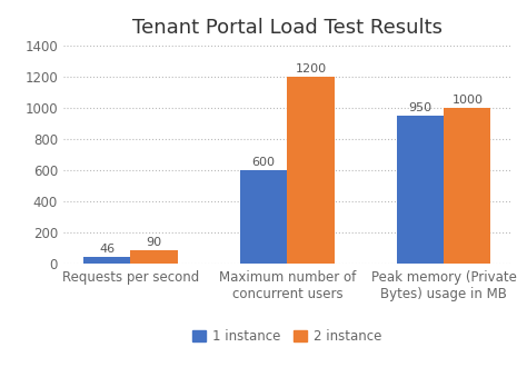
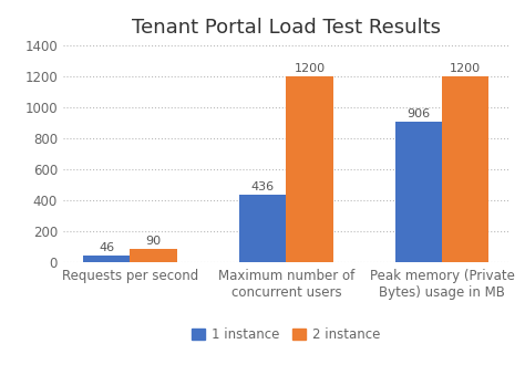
1 instance/Maximum number of concurrent users: 600 -> 436
1 instance/Peak memory (Private Bytes) usage in MB: 950 -> 906
2 instance/Peak memory (Private Bytes) usage in MB: 1000 -> 1200
